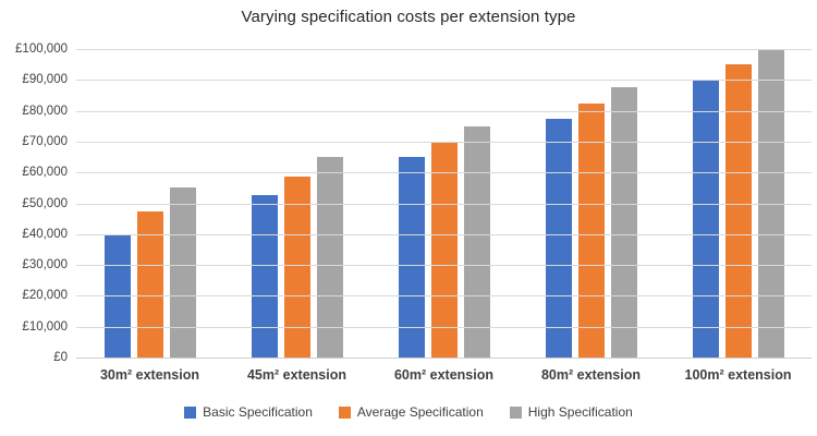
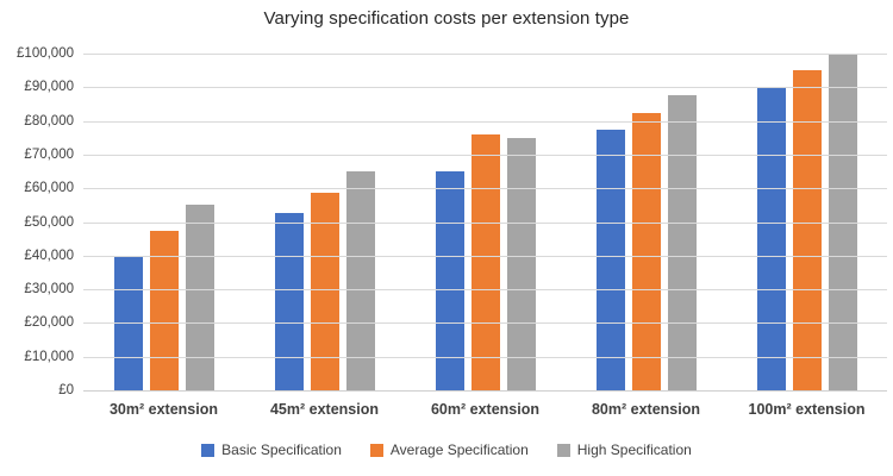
Average Specification/60m² extension: £70000 -> £76000
